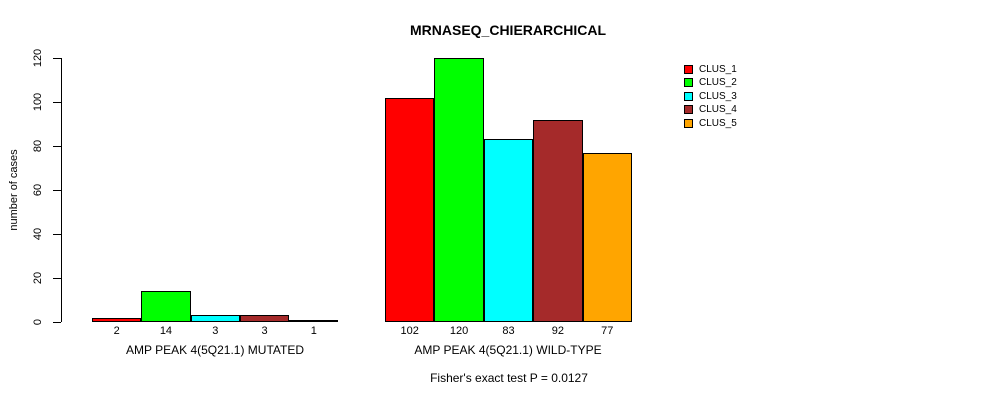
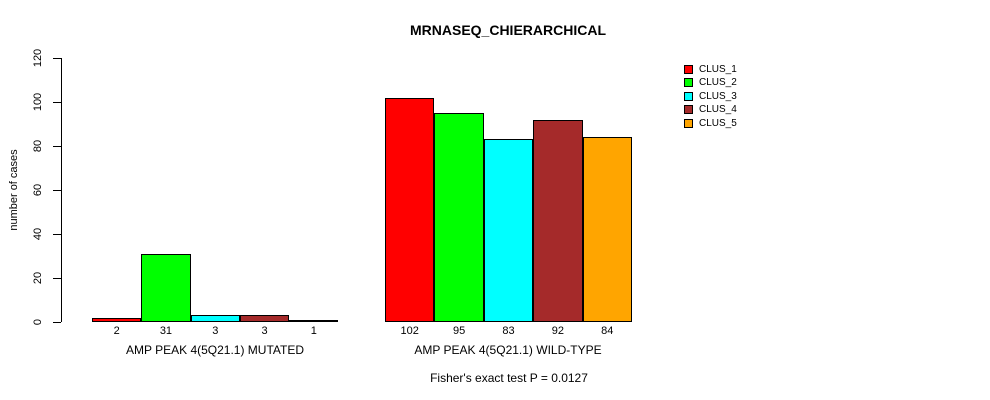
CLUS_2/AMP PEAK 4(5Q21.1) MUTATED: 14 -> 31
CLUS_2/AMP PEAK 4(5Q21.1) WILD-TYPE: 120 -> 95
CLUS_5/AMP PEAK 4(5Q21.1) WILD-TYPE: 77 -> 84
